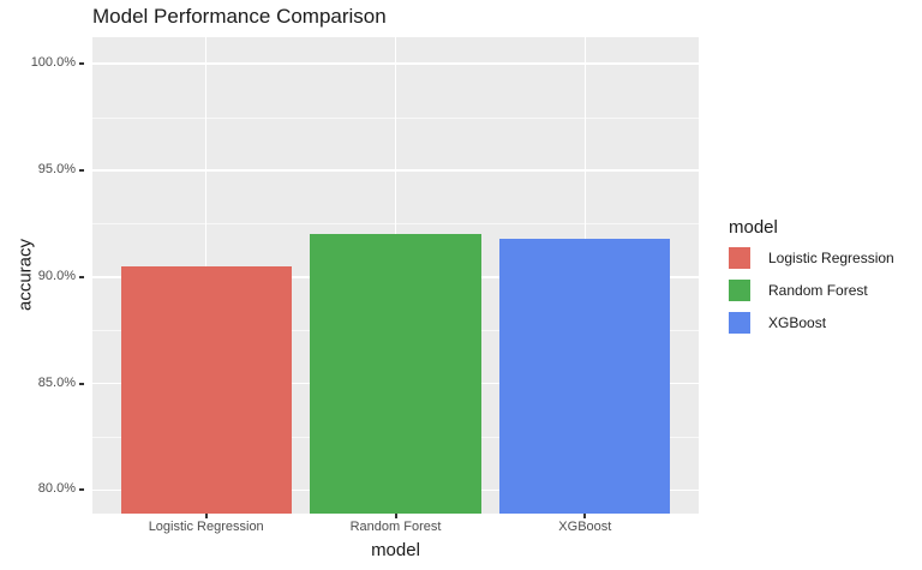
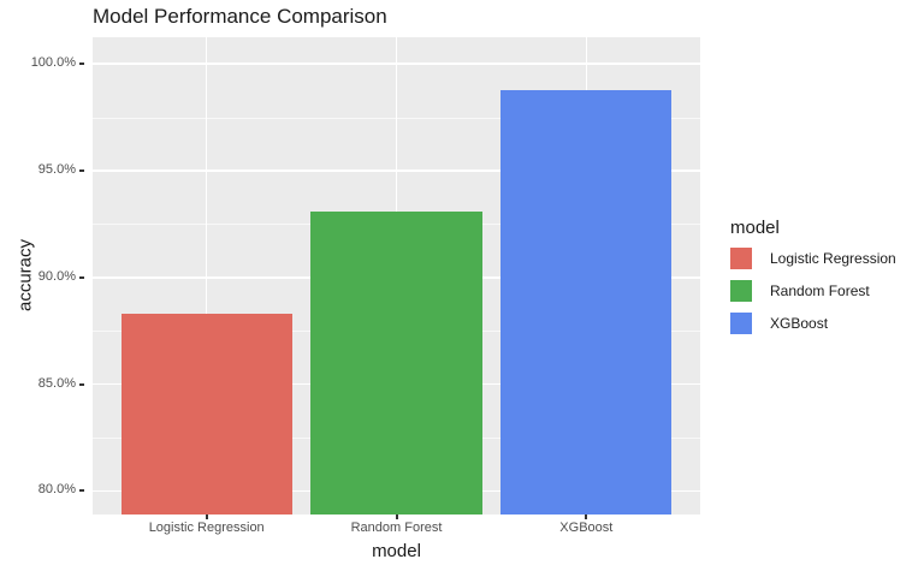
Logistic Regression: 90.5% -> 88.3%
Random Forest: 92.0% -> 93.1%
XGBoost: 91.8% -> 98.8%
